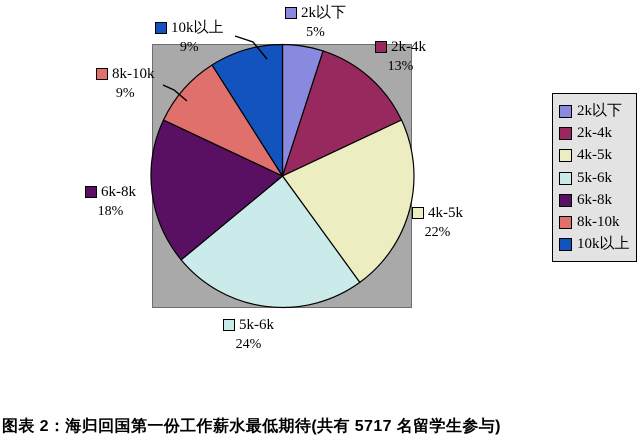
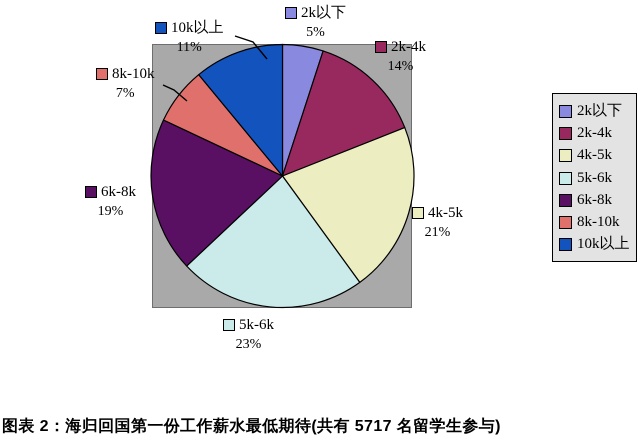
2k-4k: 13% -> 14%
4k-5k: 22% -> 21%
5k-6k: 24% -> 23%
6k-8k: 18% -> 19%
8k-10k: 9% -> 7%
10k以上: 9% -> 11%
